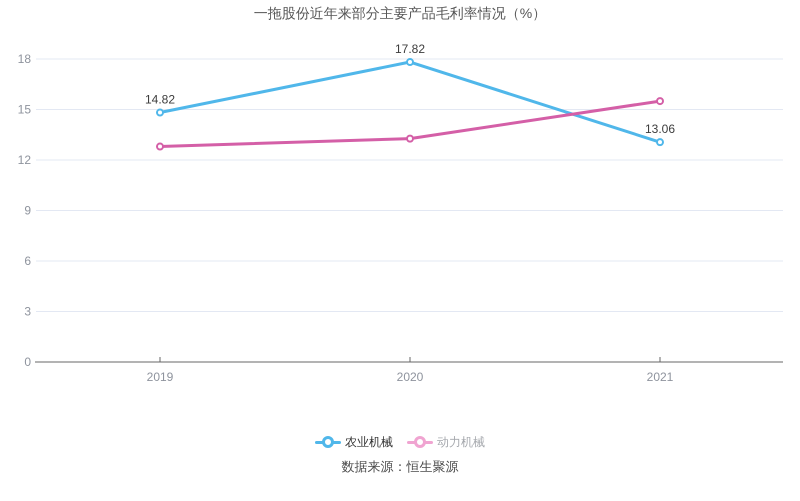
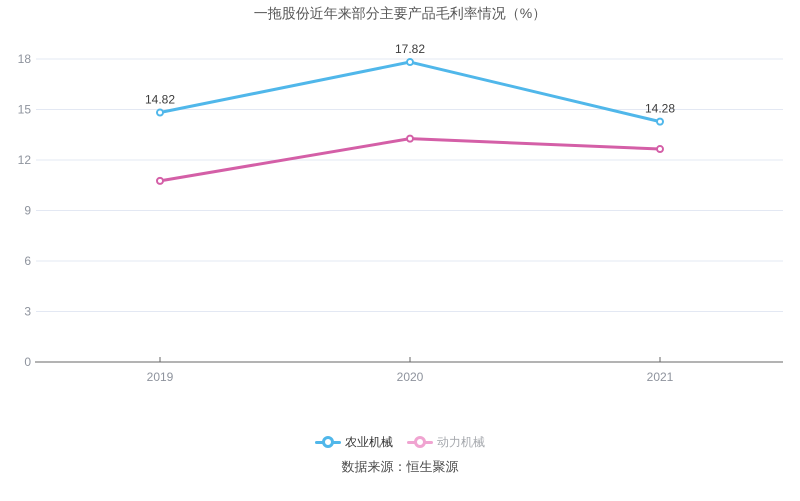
动力机械/2019: 12.8 -> 10.8
农业机械/2021: 13.06 -> 14.28
动力机械/2021: 15.5 -> 12.7
